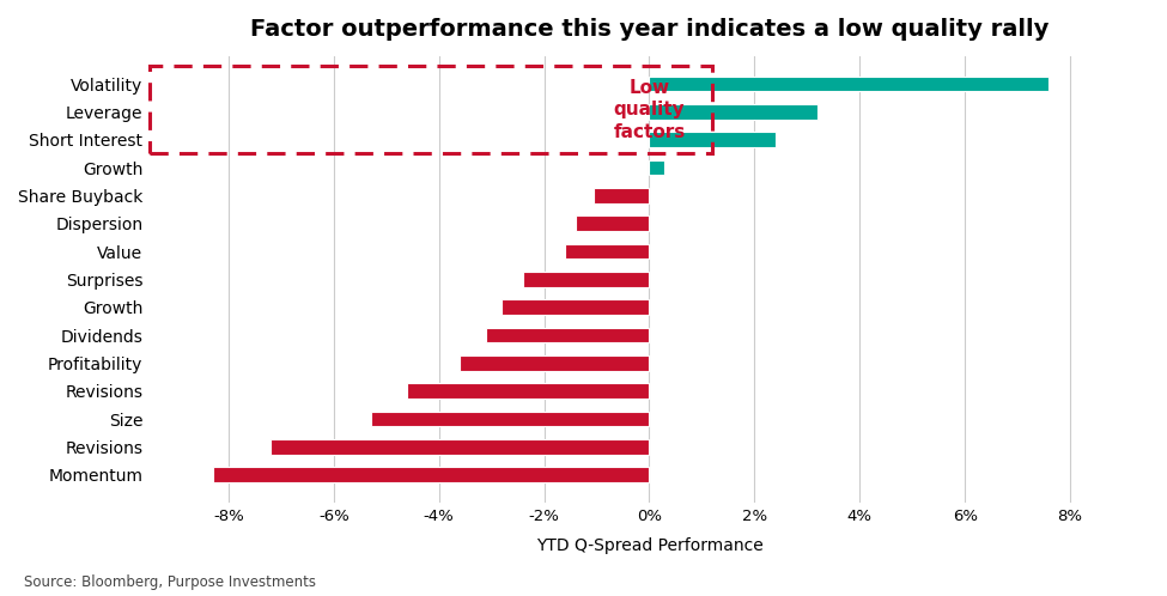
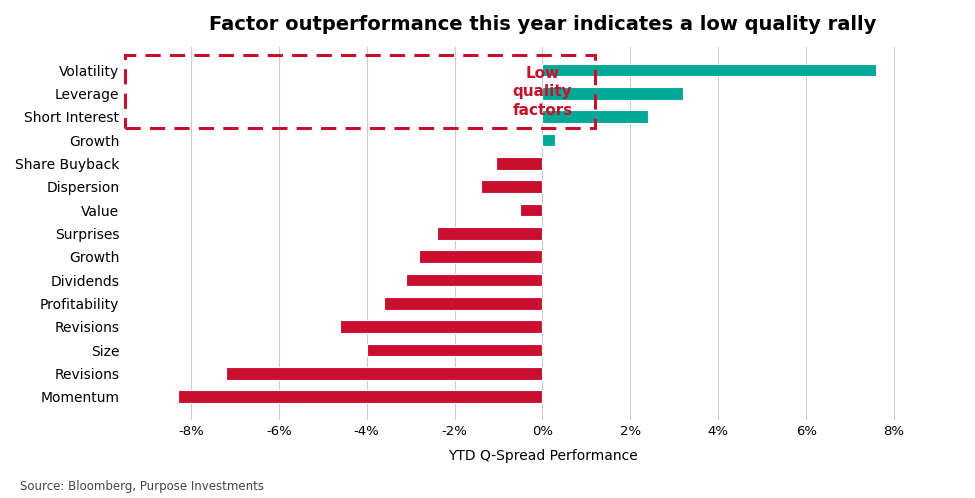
Value: -1.60% -> -0.50%
Size: -5.30% -> -4.00%
